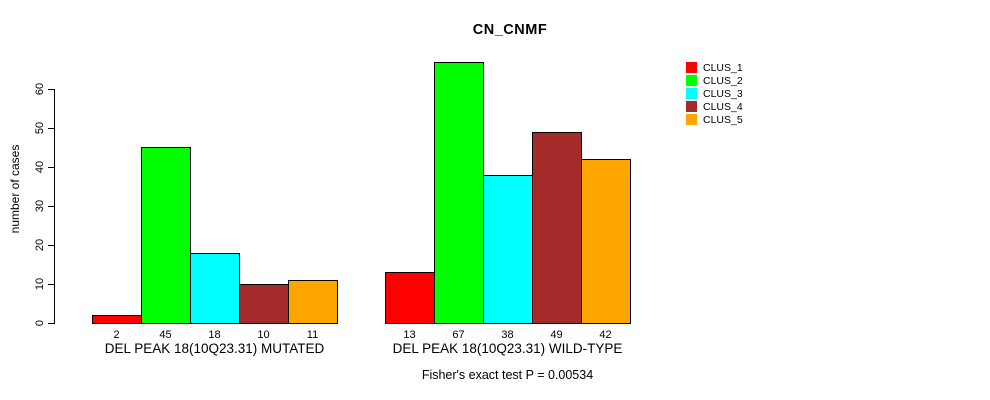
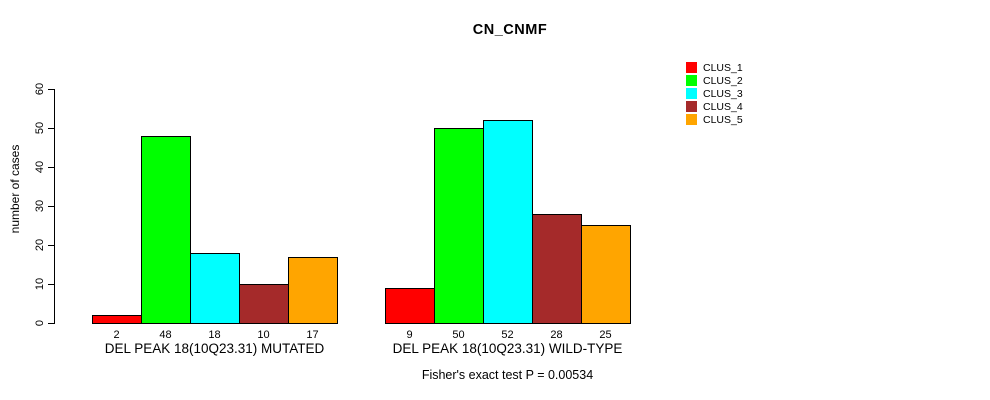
CLUS_2/DEL PEAK 18(10Q23.31) MUTATED: 45 -> 48
CLUS_5/DEL PEAK 18(10Q23.31) MUTATED: 11 -> 17
CLUS_1/DEL PEAK 18(10Q23.31) WILD-TYPE: 13 -> 9
CLUS_2/DEL PEAK 18(10Q23.31) WILD-TYPE: 67 -> 50
CLUS_3/DEL PEAK 18(10Q23.31) WILD-TYPE: 38 -> 52
CLUS_4/DEL PEAK 18(10Q23.31) WILD-TYPE: 49 -> 28
CLUS_5/DEL PEAK 18(10Q23.31) WILD-TYPE: 42 -> 25
